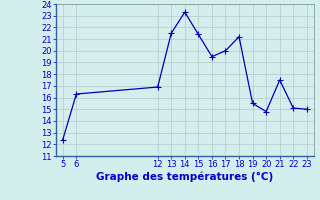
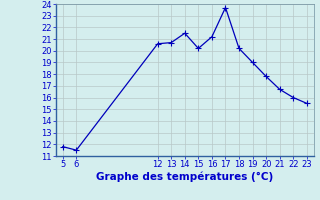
5: 12.4 -> 11.8
6: 16.3 -> 11.5
12: 16.9 -> 20.6
13: 21.5 -> 20.7
14: 23.3 -> 21.5
15: 21.4 -> 20.2
16: 19.5 -> 21.2
17: 20.0 -> 23.7
18: 21.2 -> 20.2
19: 15.5 -> 19.0
20: 14.8 -> 17.8
21: 17.5 -> 16.7
22: 15.1 -> 16.0
23: 15.0 -> 15.5
